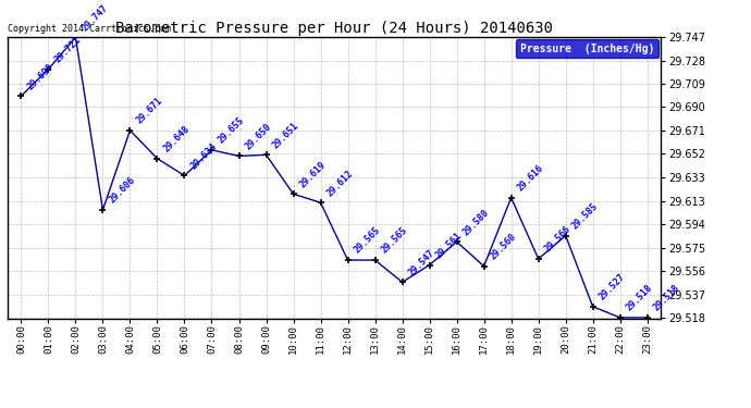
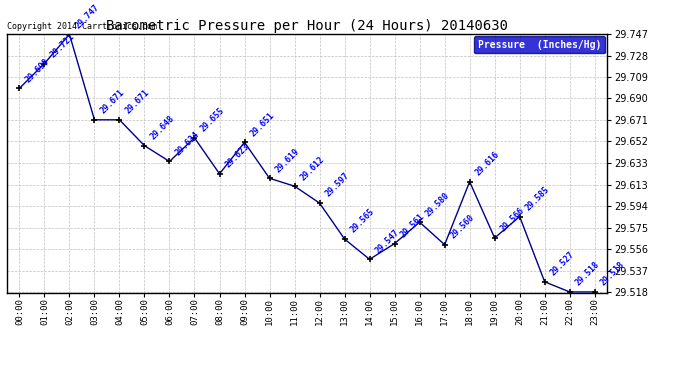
03:00: 29.606 -> 29.671
08:00: 29.650 -> 29.623
12:00: 29.565 -> 29.597
